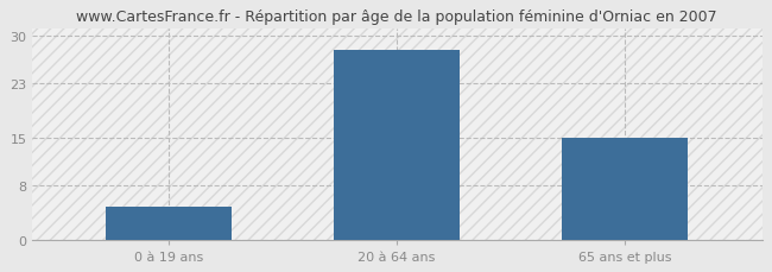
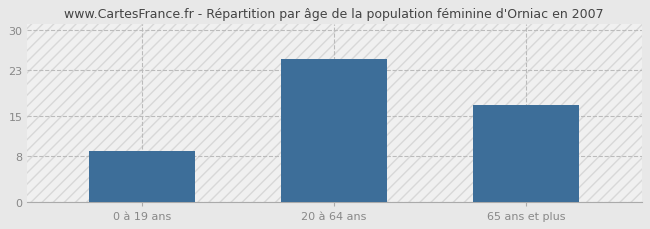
0 à 19 ans: 5 -> 9
20 à 64 ans: 28 -> 25
65 ans et plus: 15 -> 17
